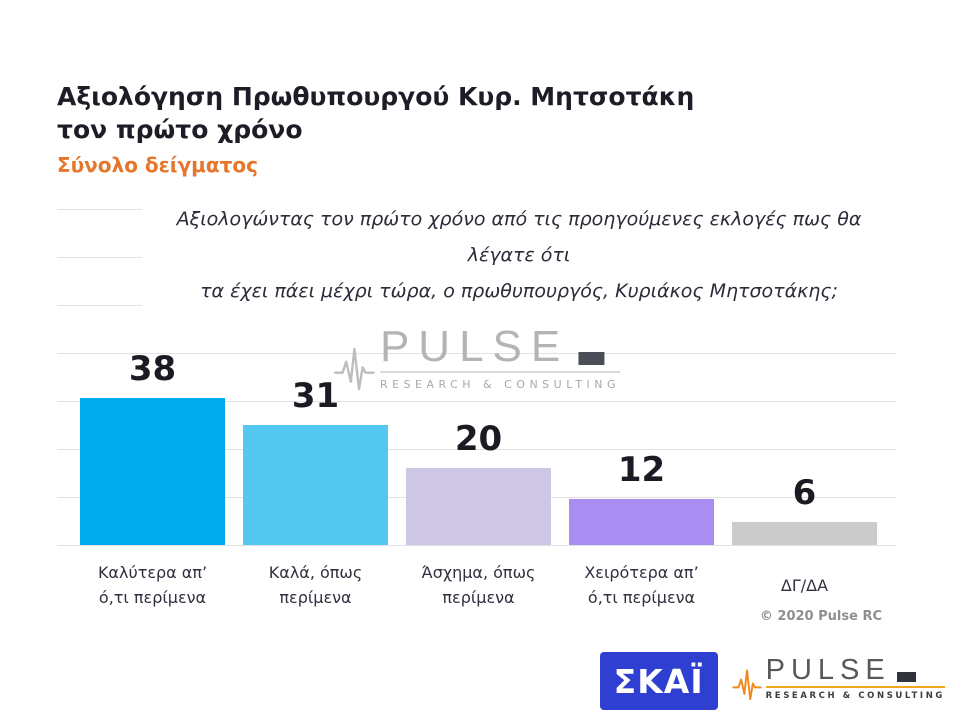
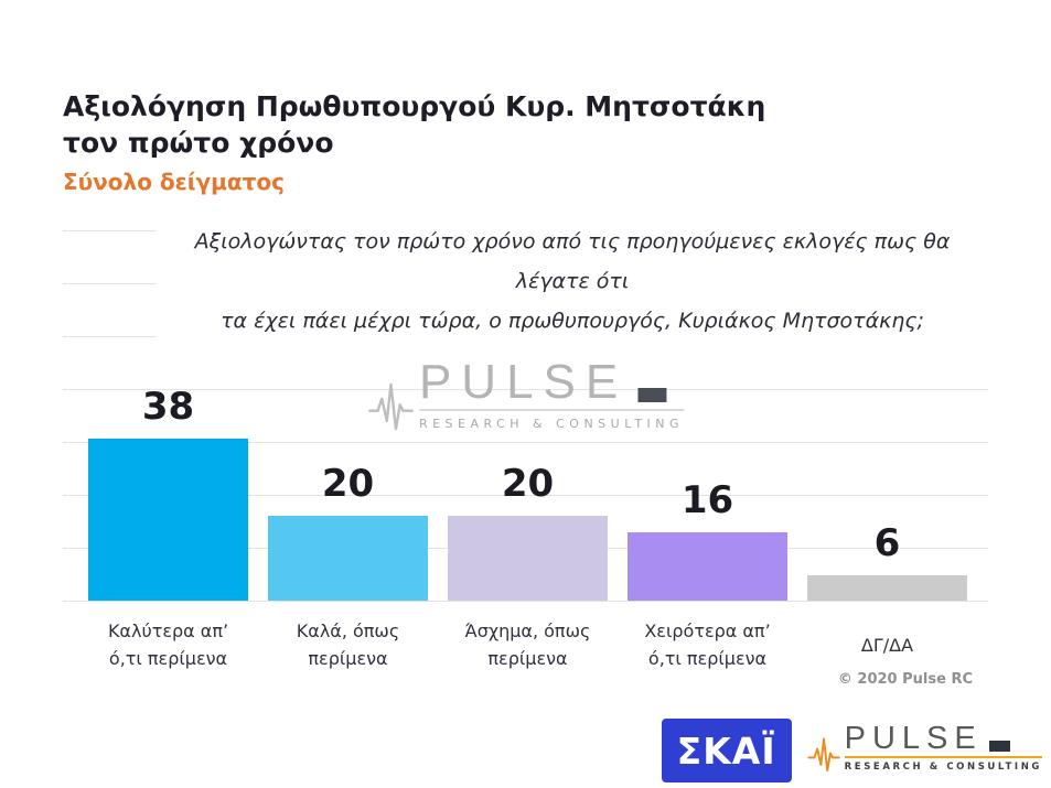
Καλά, όπως περίμενα: 31 -> 20
Χειρότερα απ’ ό,τι περίμενα: 12 -> 16
